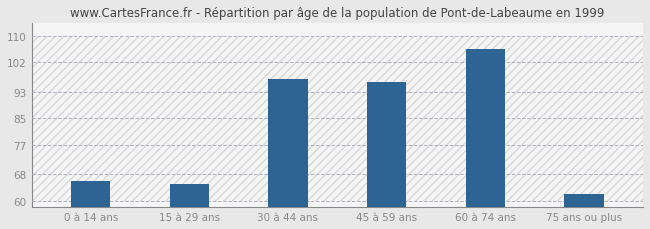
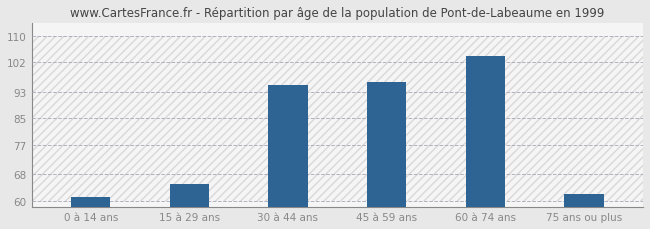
0 à 14 ans: 66 -> 61
30 à 44 ans: 97 -> 95
60 à 74 ans: 106 -> 104
